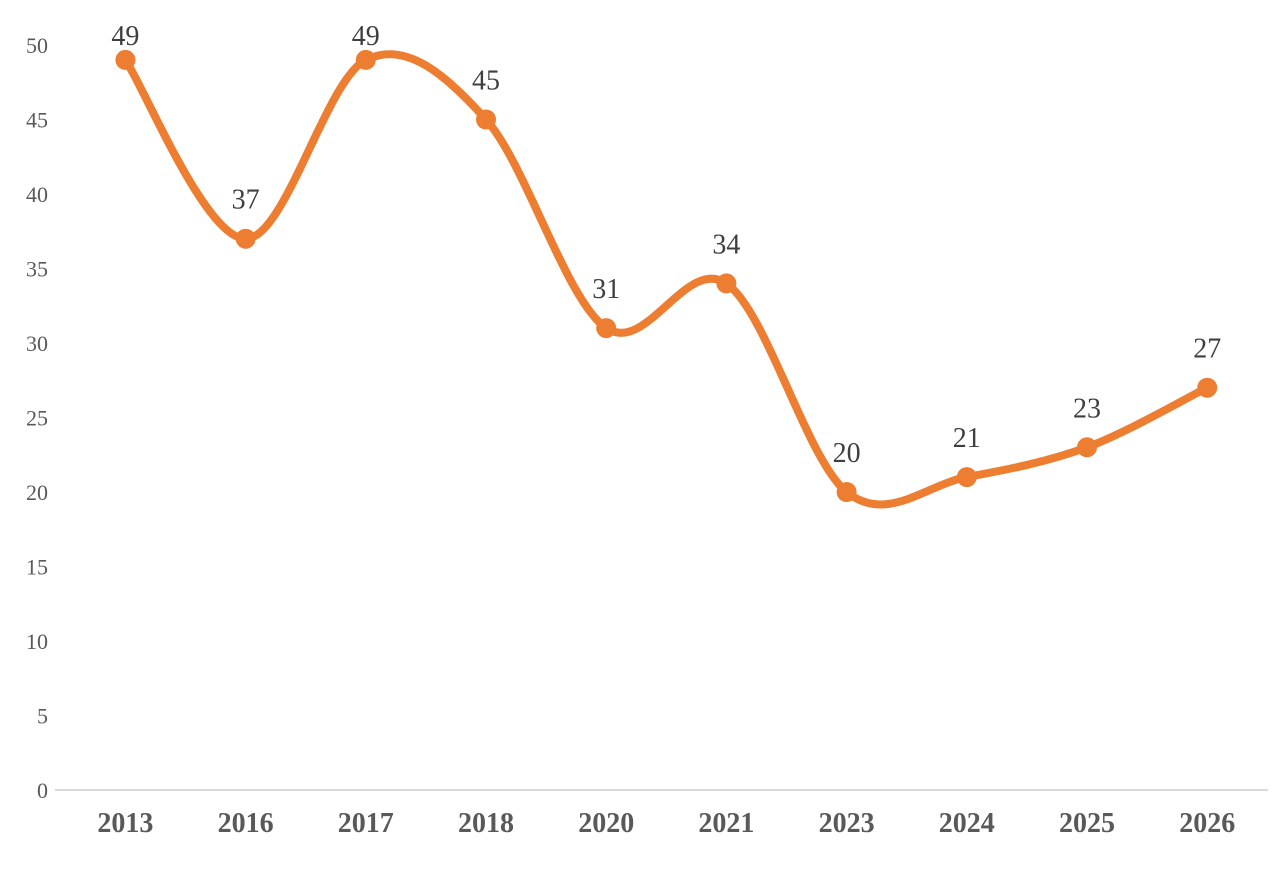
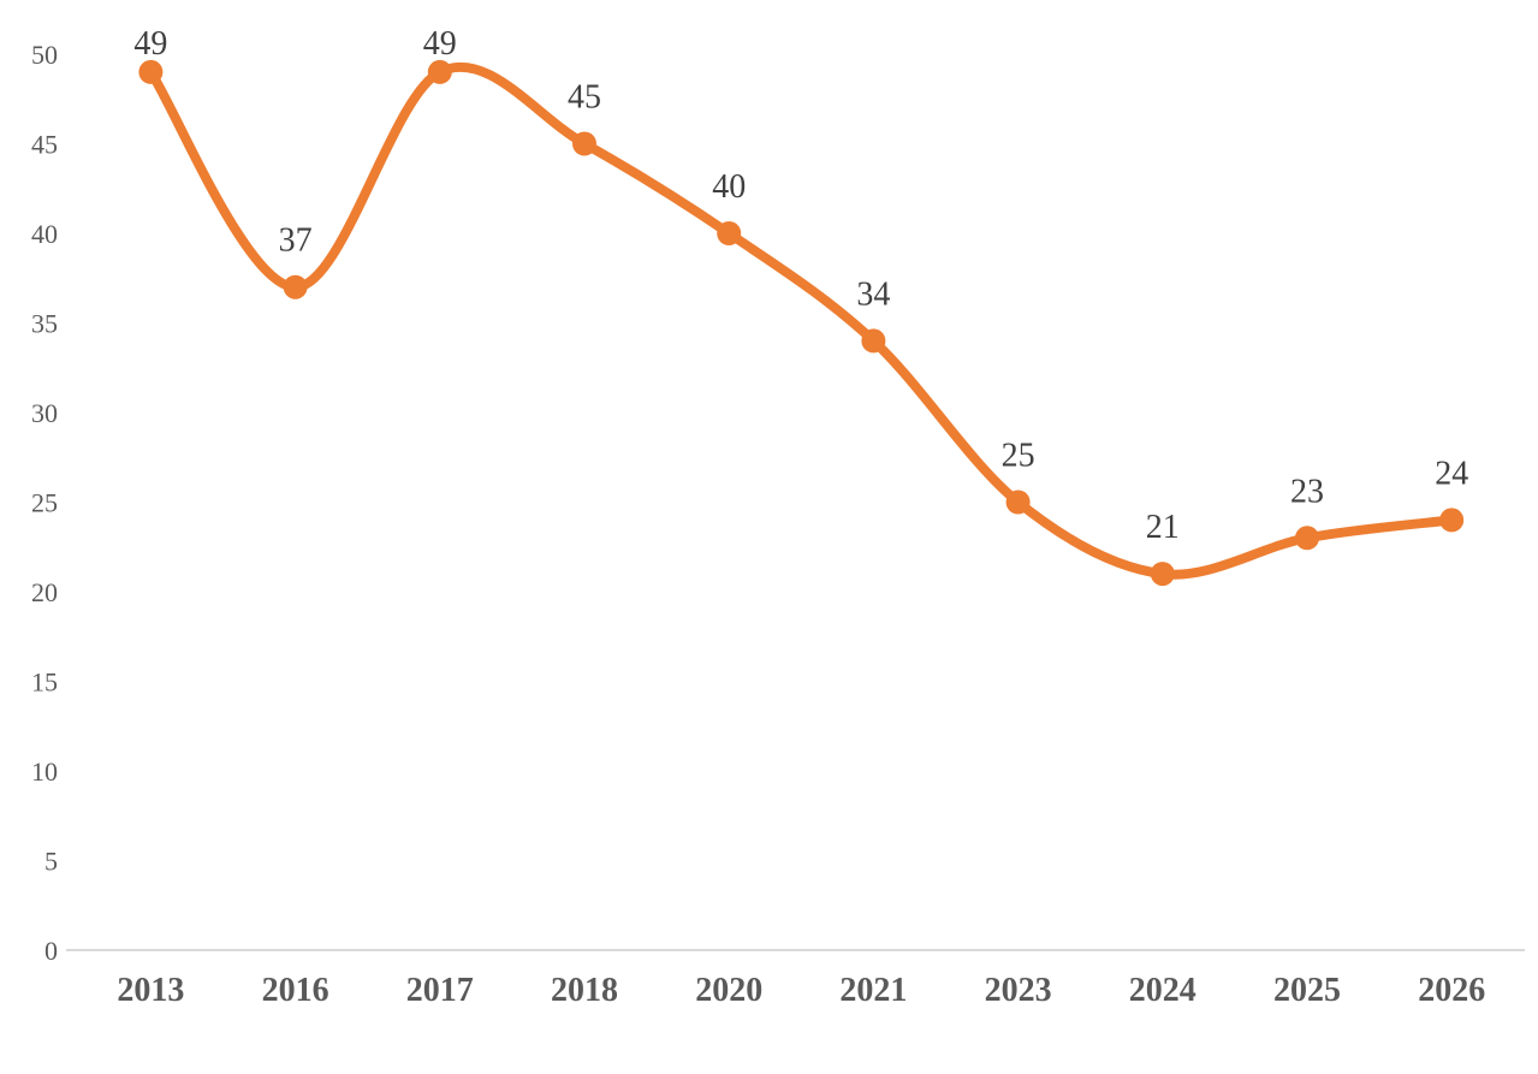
2020: 31 -> 40
2023: 20 -> 25
2026: 27 -> 24
